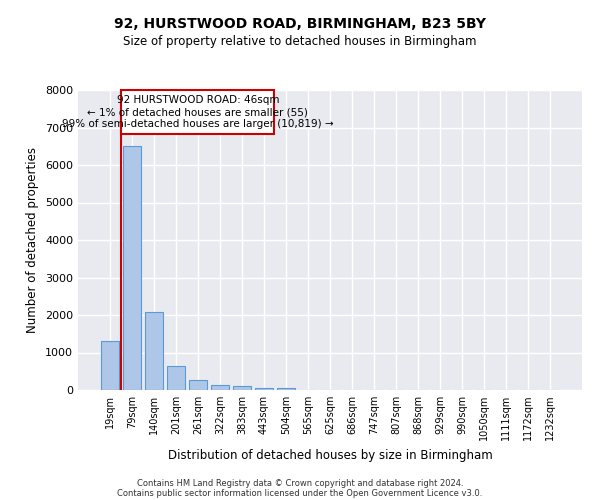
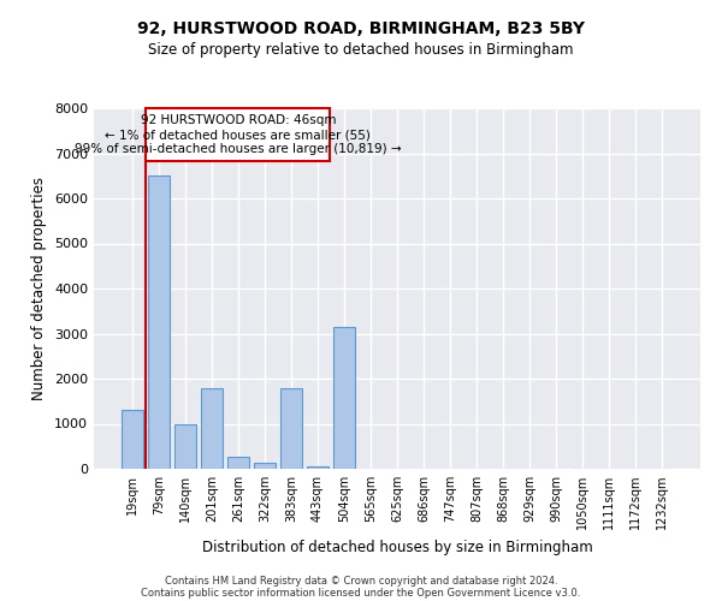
140sqm: 2080 -> 1000
201sqm: 630 -> 1800
383sqm: 100 -> 1800
504sqm: 60 -> 3150
